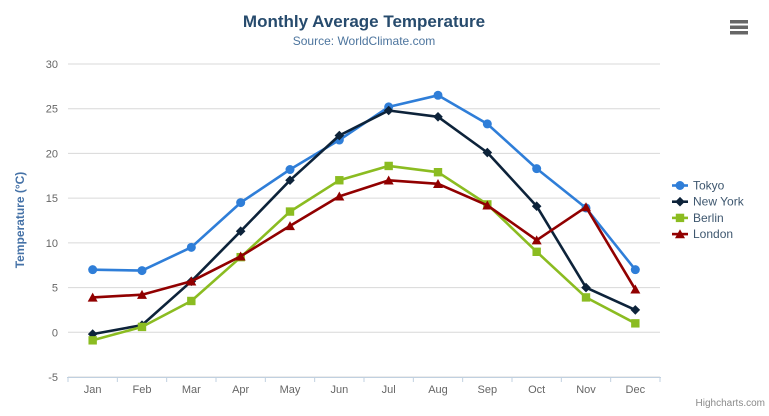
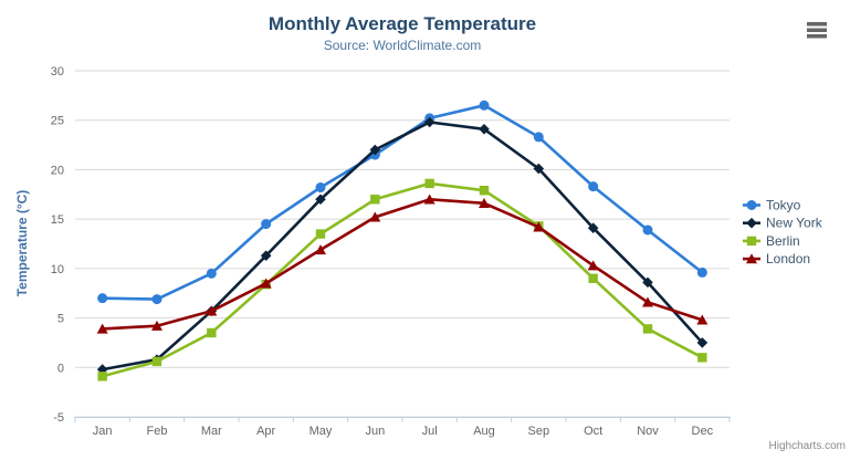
New York/Nov: 5 -> 9
London/Nov: 14 -> 7
Tokyo/Dec: 7 -> 10
